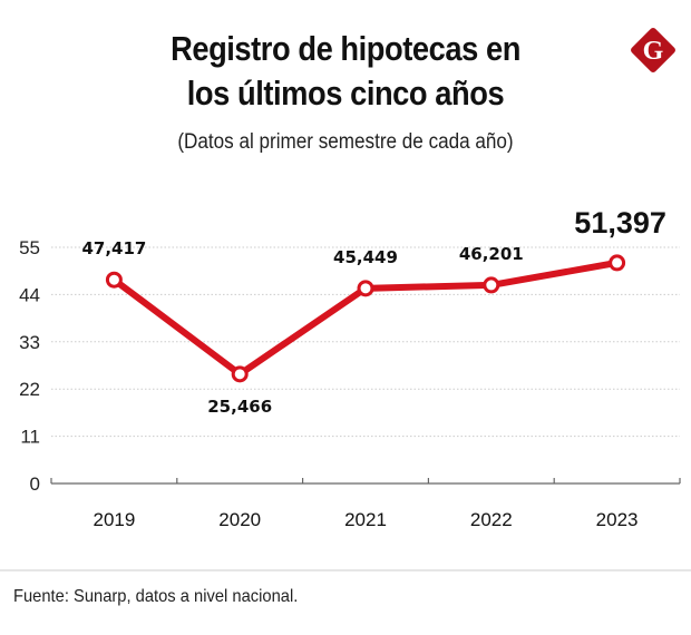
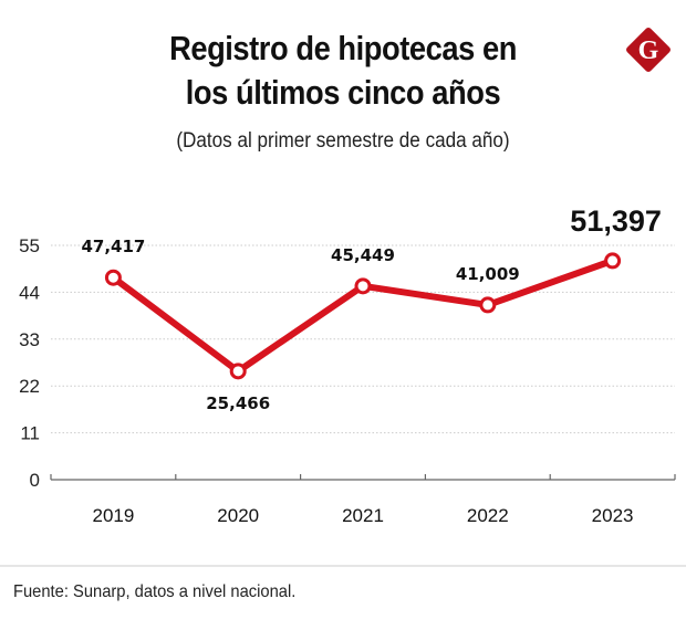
2022: 46,201 -> 41,009
